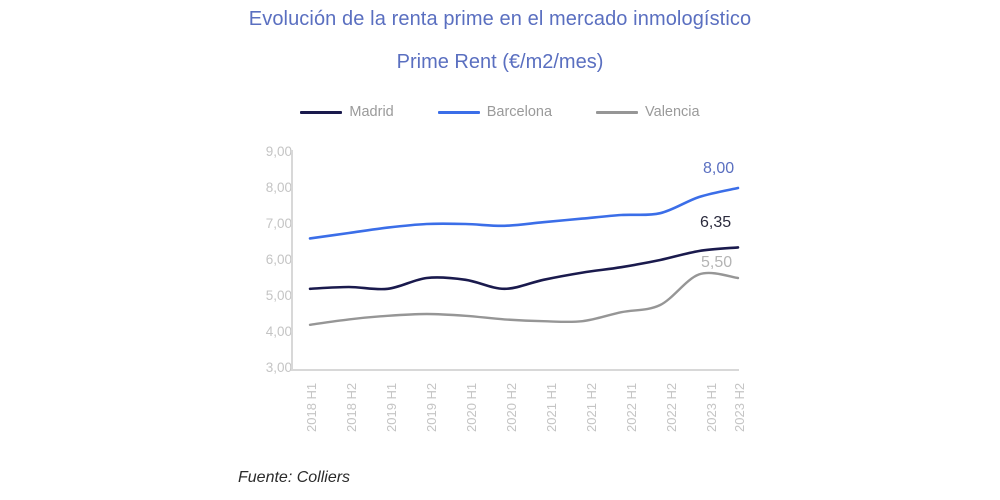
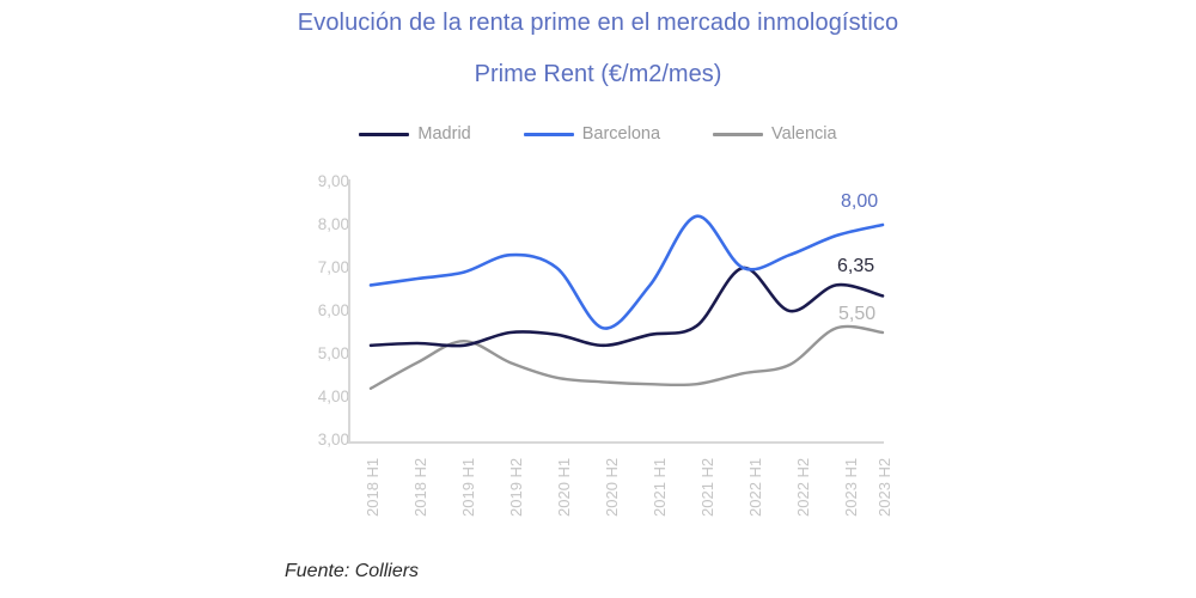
Valencia/2018 H2: 4,3 -> 4,8
Valencia/2019 H1: 4,5 -> 5,3
Barcelona/2019 H2: 7,0 -> 7,3
Valencia/2019 H2: 4,5 -> 4,8
Barcelona/2020 H2: 7,0 -> 5,6
Barcelona/2021 H1: 7,0 -> 6,6
Barcelona/2021 H2: 7,2 -> 8,2
Madrid/2022 H1: 5,8 -> 7,0
Barcelona/2022 H1: 7,2 -> 7,0
Madrid/2023 H1: 6,2 -> 6,6
